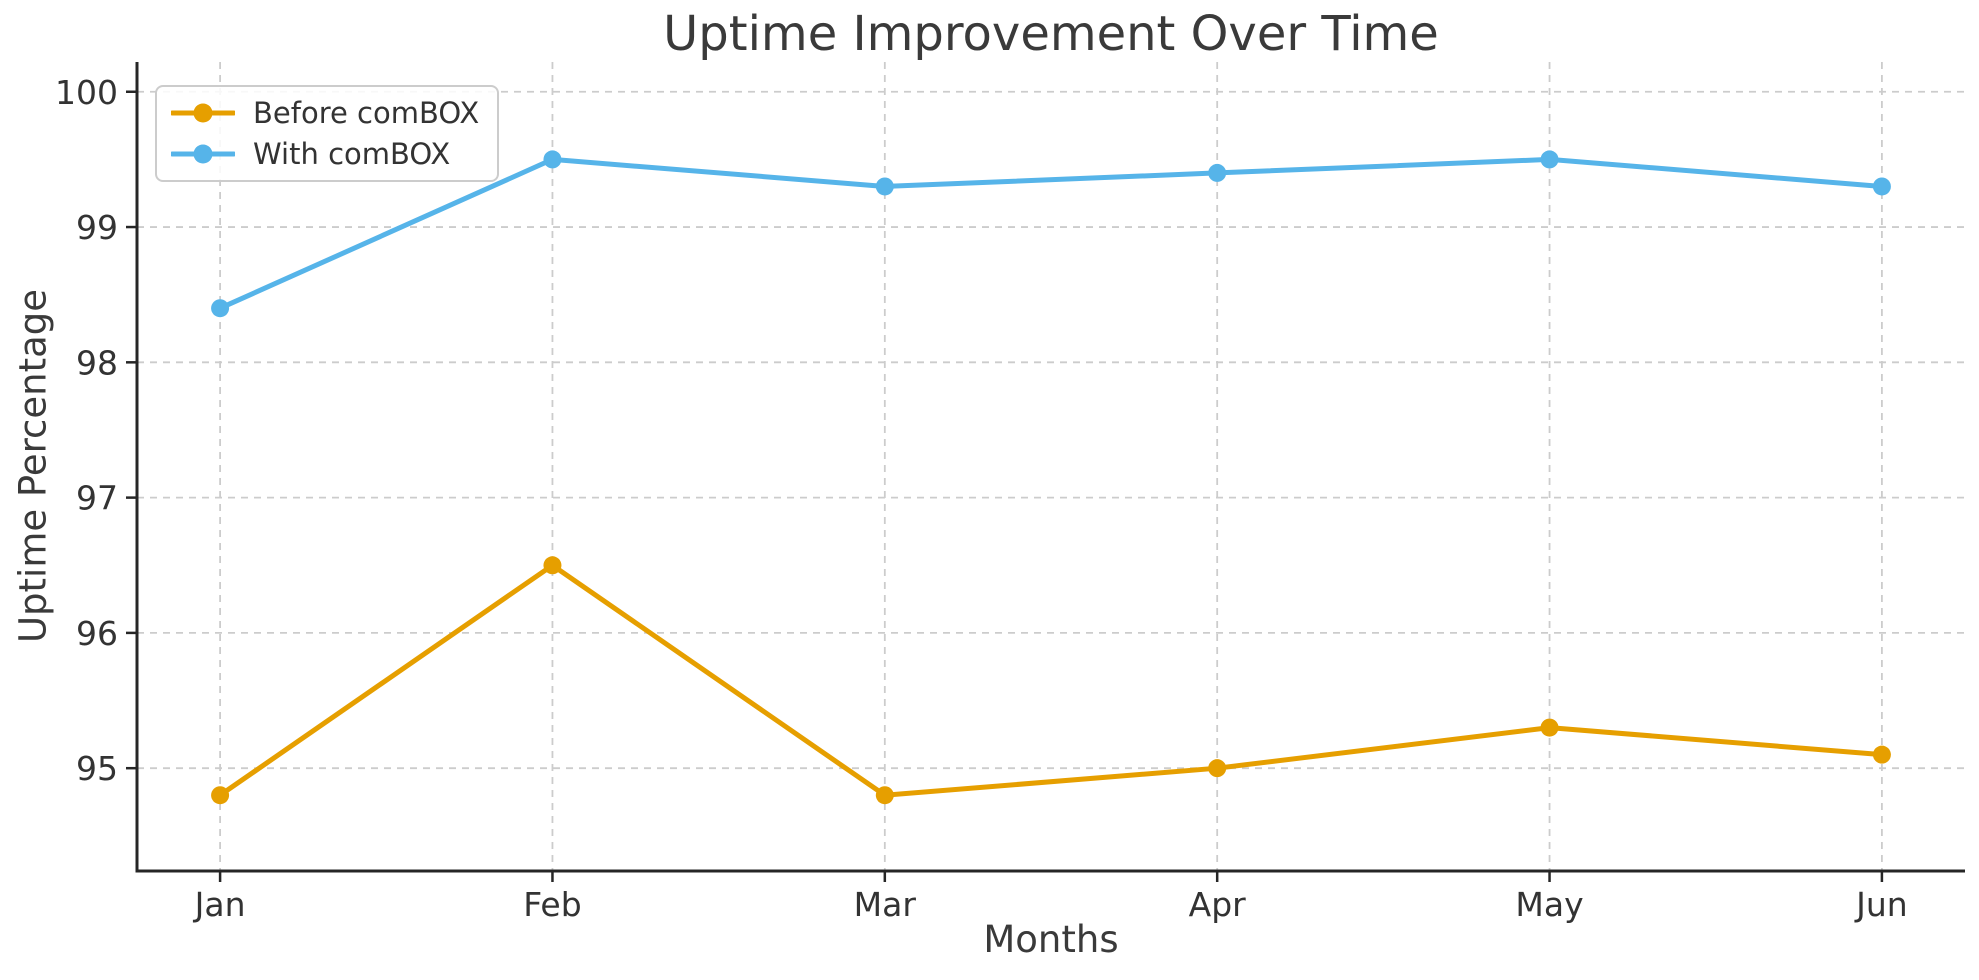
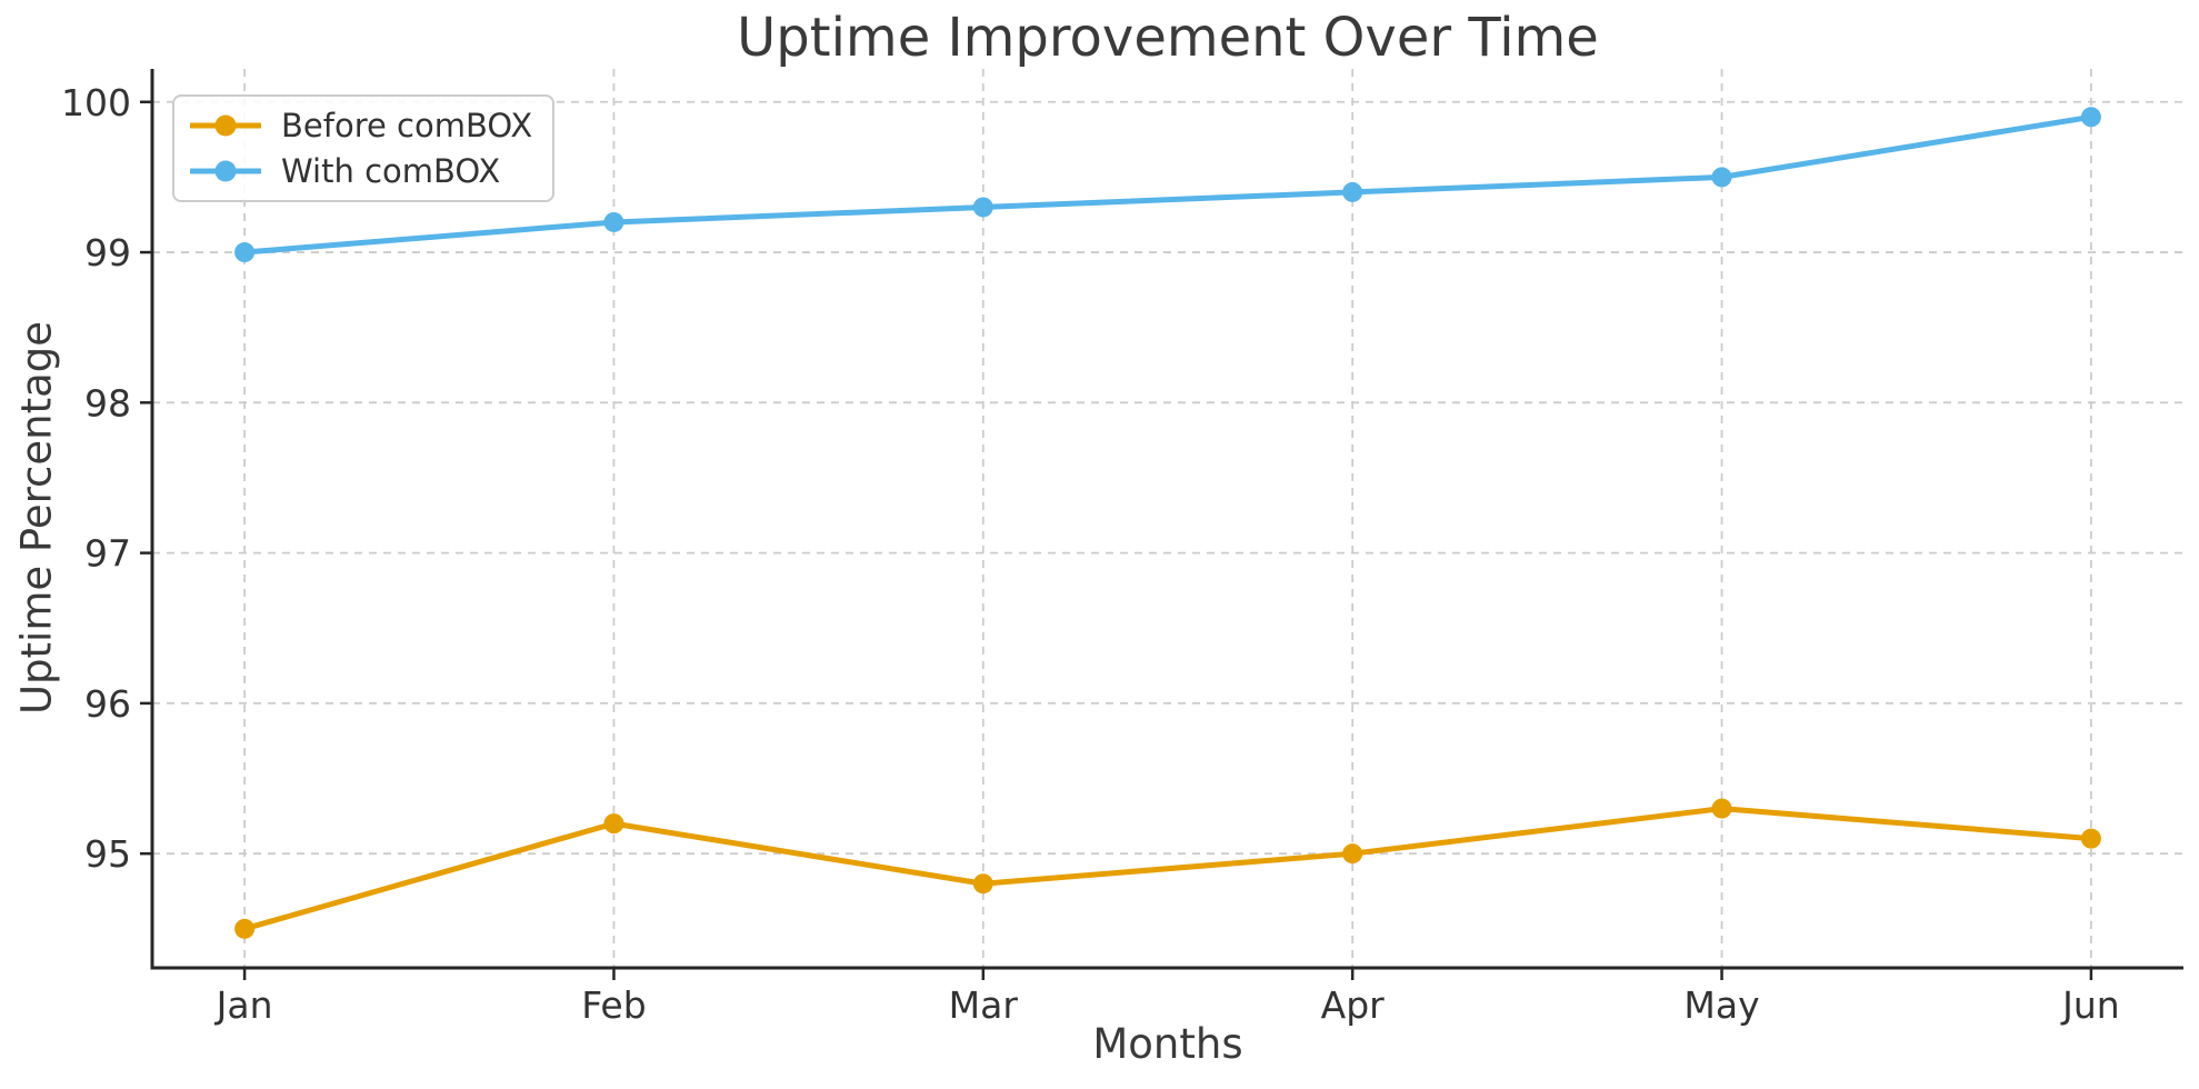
Before comBOX/Jan: 94.8 -> 94.5
With comBOX/Jan: 98.4 -> 99.0
Before comBOX/Feb: 96.5 -> 95.2
With comBOX/Feb: 99.5 -> 99.2
With comBOX/Jun: 99.3 -> 99.9
